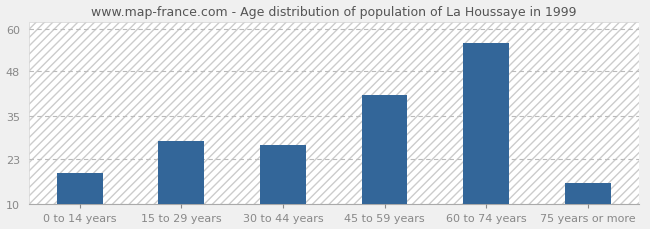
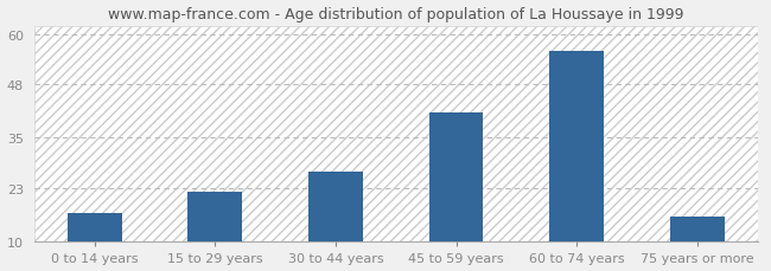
0 to 14 years: 19 -> 17
15 to 29 years: 28 -> 22
